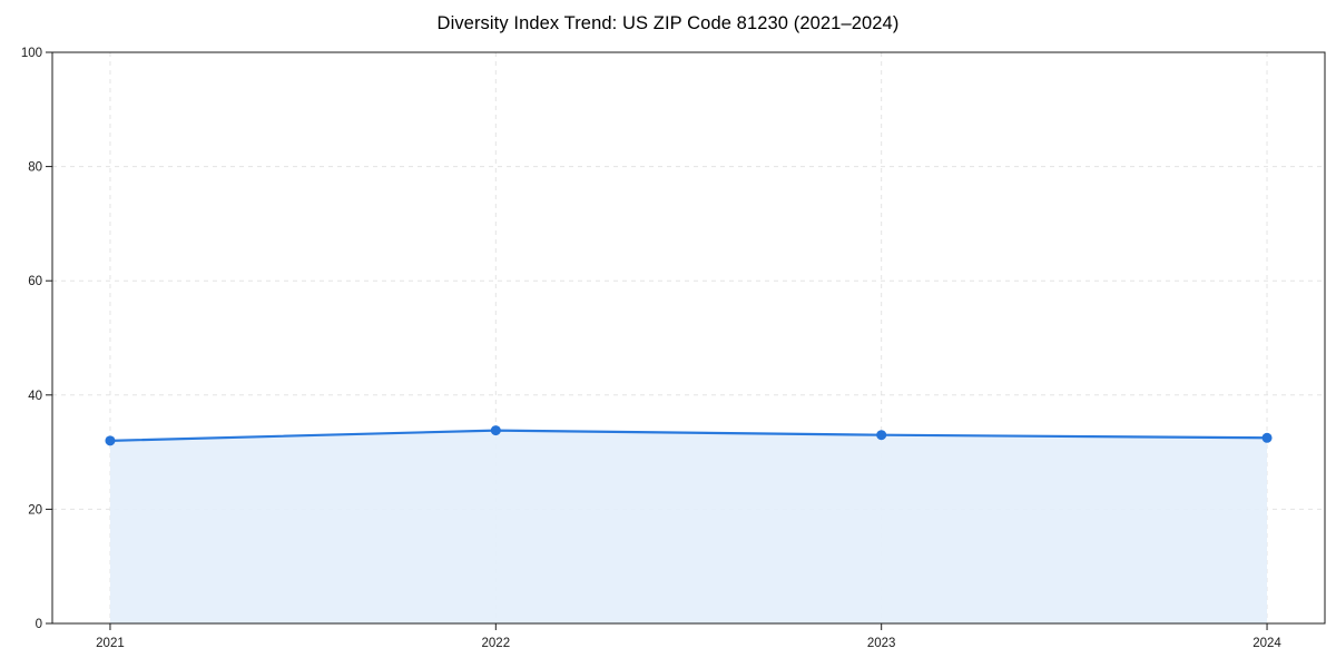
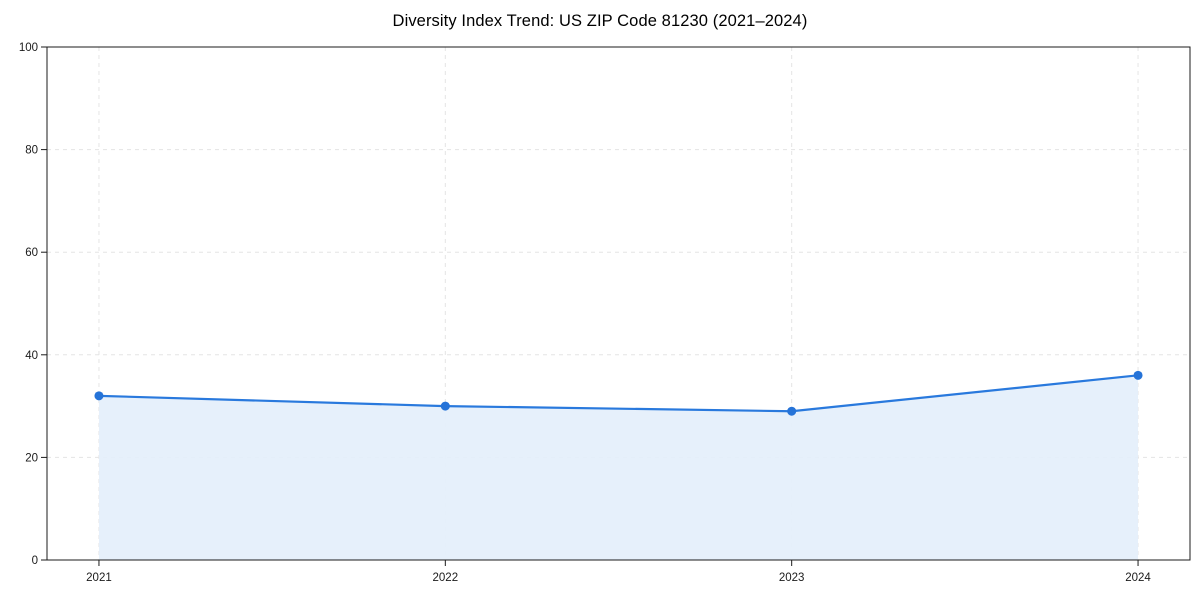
2022: 34 -> 30
2023: 33 -> 29
2024: 32 -> 36
